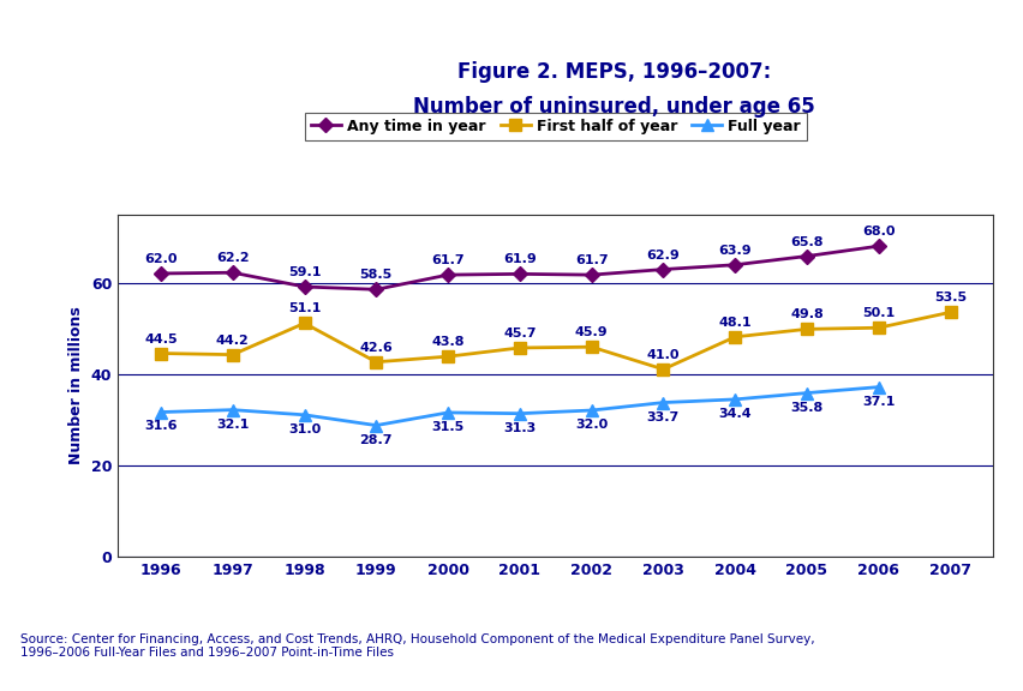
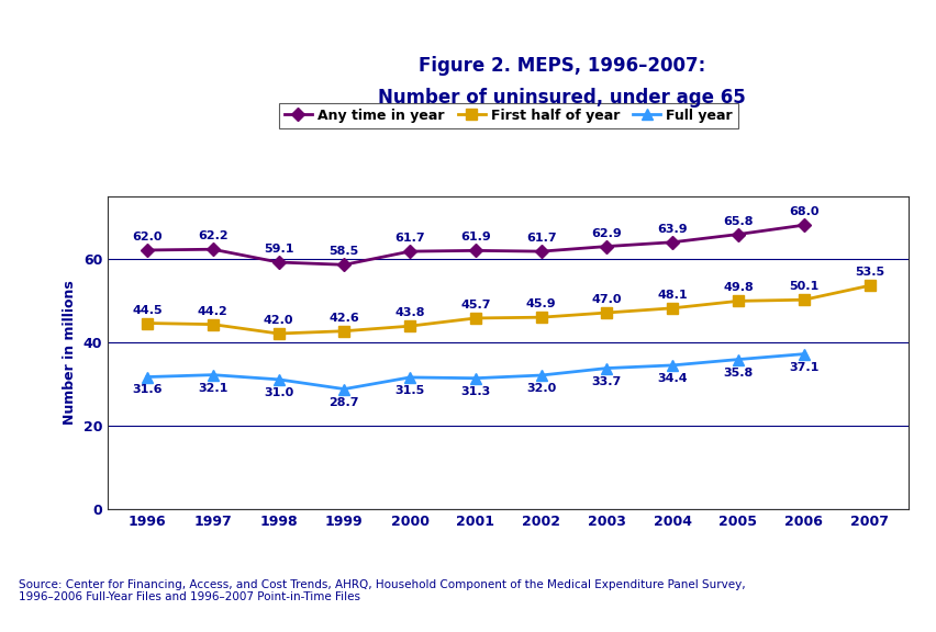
First half of year/1998: 51.1 -> 42.0
First half of year/2003: 41.0 -> 47.0
